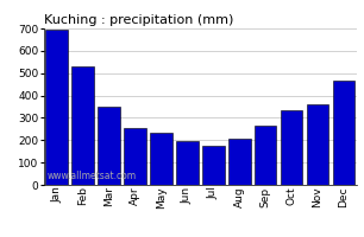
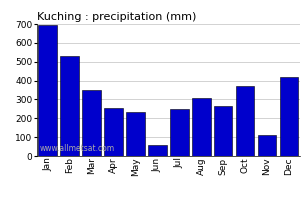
Jun: 200 -> 60
Jul: 180 -> 250
Aug: 200 -> 310
Oct: 340 -> 370
Nov: 360 -> 110
Dec: 470 -> 420
